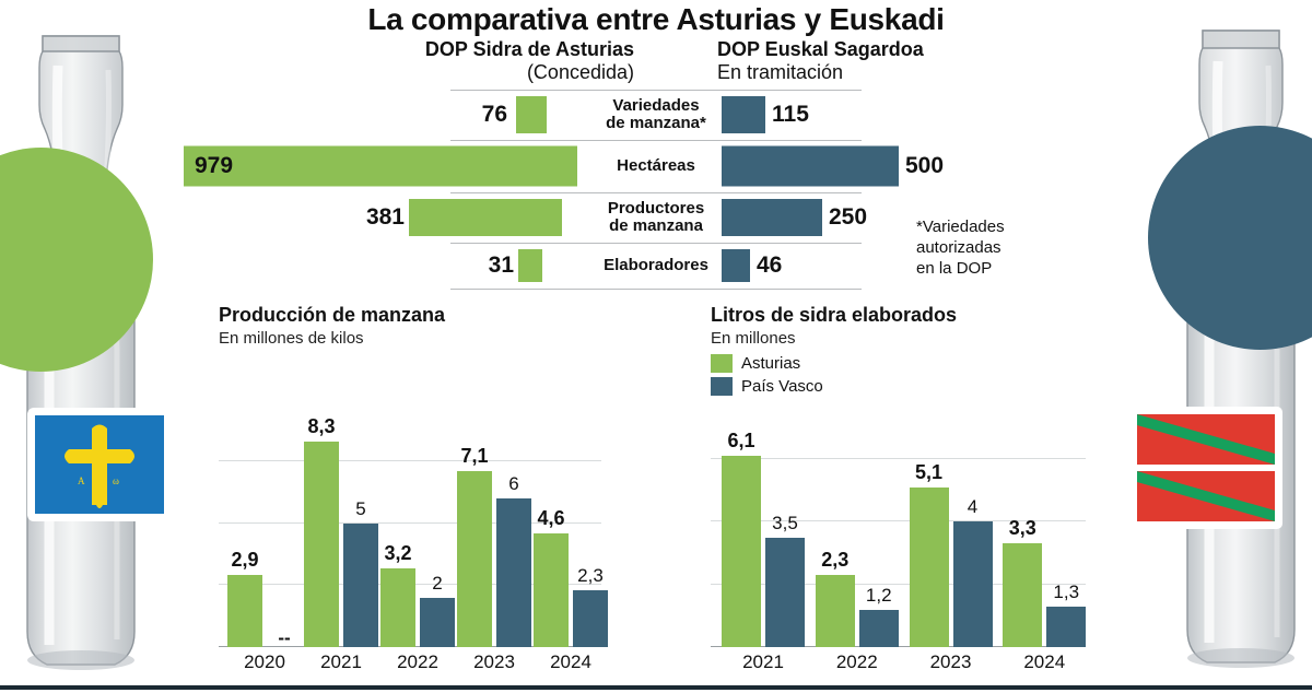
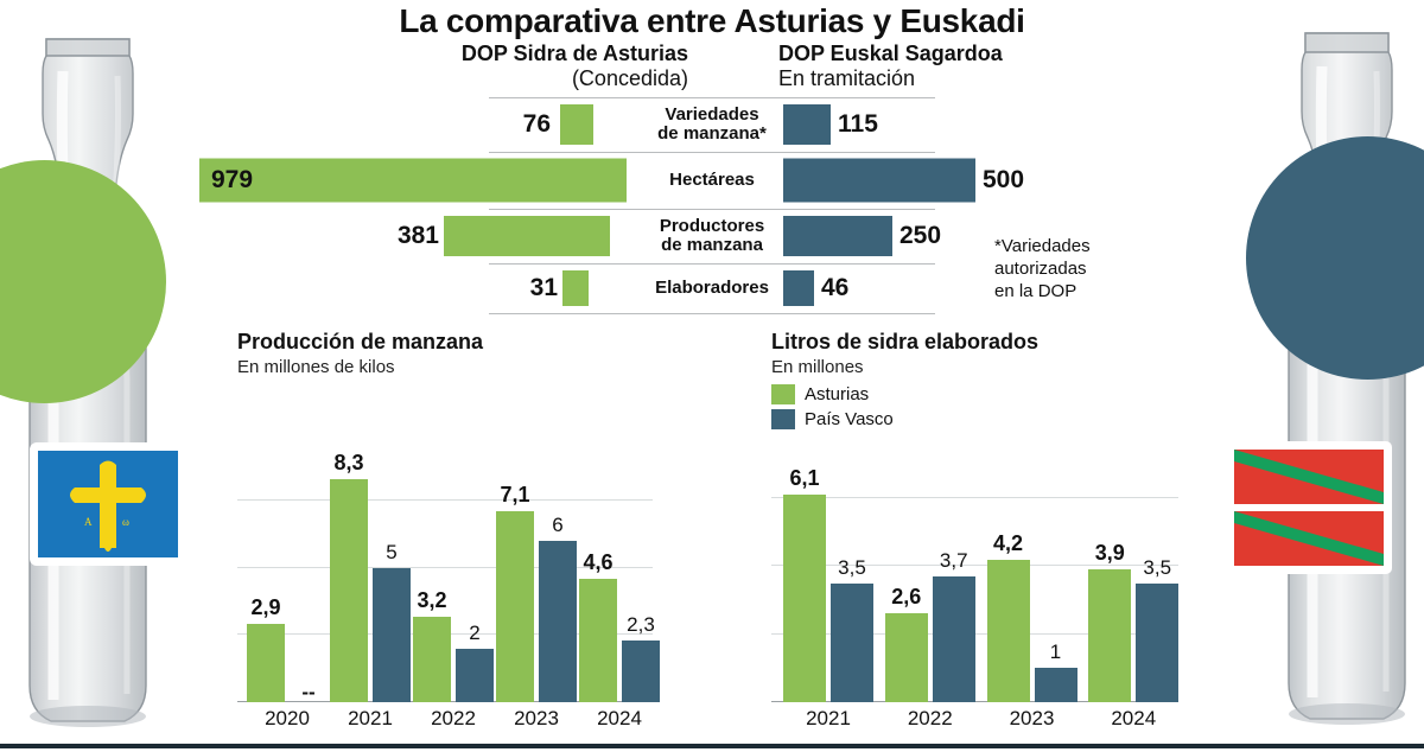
Litros de sidra elaborados/Asturias/2022: 2,3 -> 2,6
Litros de sidra elaborados/País Vasco/2022: 1,2 -> 3,7
Litros de sidra elaborados/Asturias/2023: 5,1 -> 4,2
Litros de sidra elaborados/País Vasco/2023: 4 -> 1
Litros de sidra elaborados/Asturias/2024: 3,3 -> 3,9
Litros de sidra elaborados/País Vasco/2024: 1,3 -> 3,5
